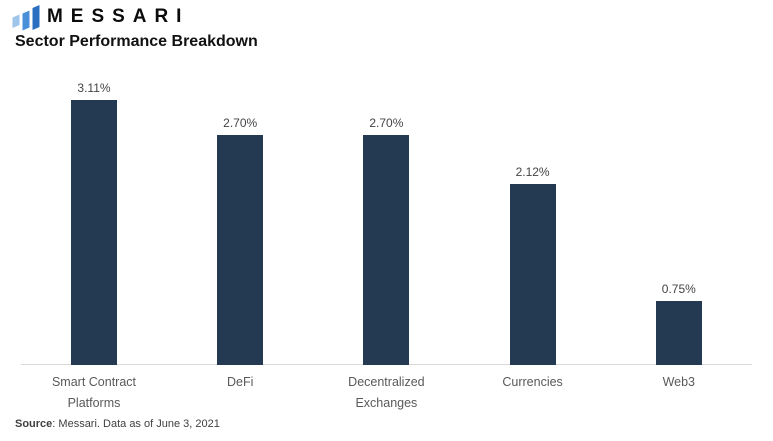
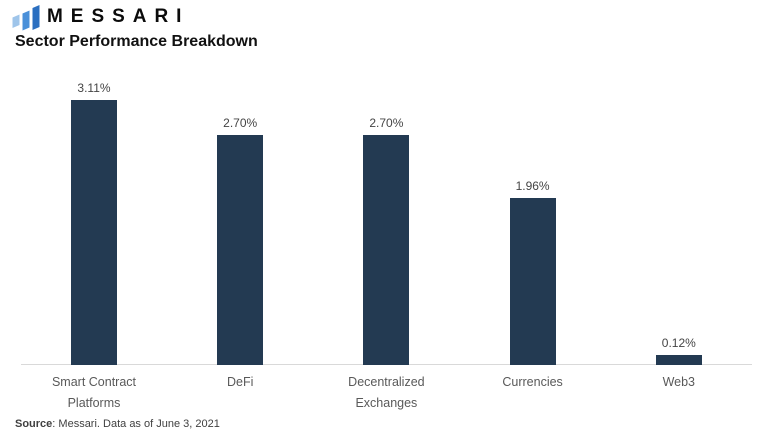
Currencies: 2.12% -> 1.96%
Web3: 0.75% -> 0.12%
